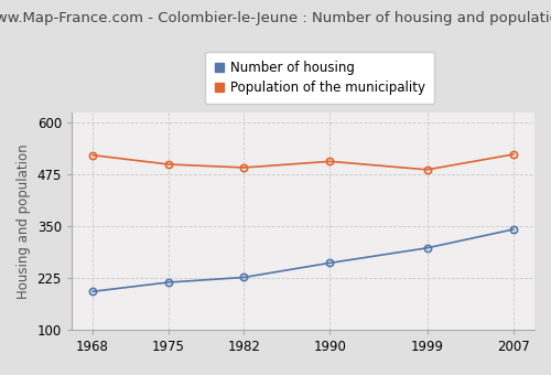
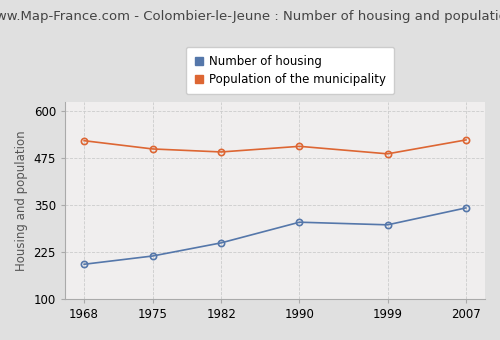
Number of housing/1982: 227 -> 250
Number of housing/1990: 262 -> 305
